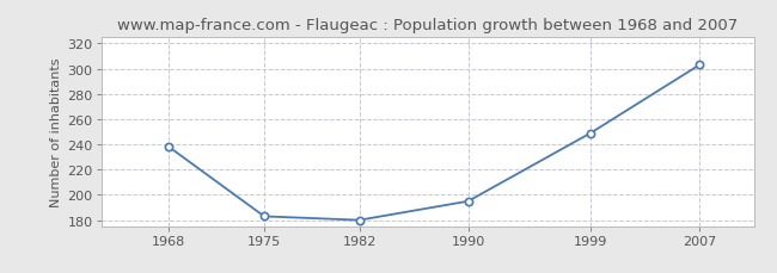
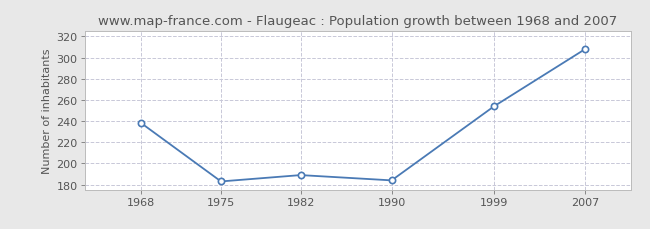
1982: 180 -> 189
1990: 195 -> 184
1999: 249 -> 254
2007: 303 -> 308
